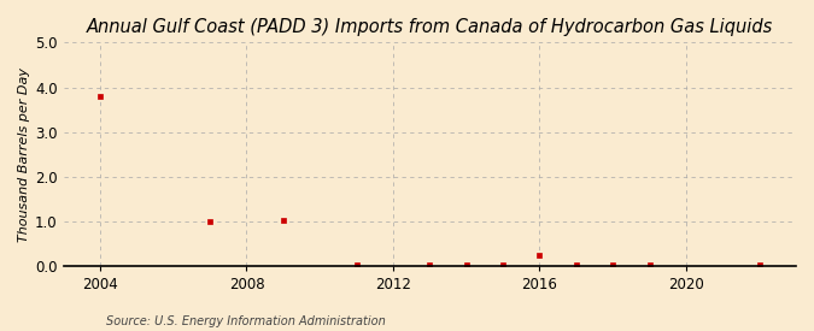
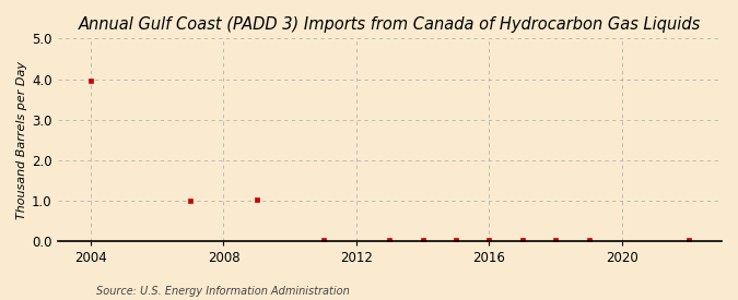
2004: 3.80 -> 3.97
2016: 0.25 -> 0.03
